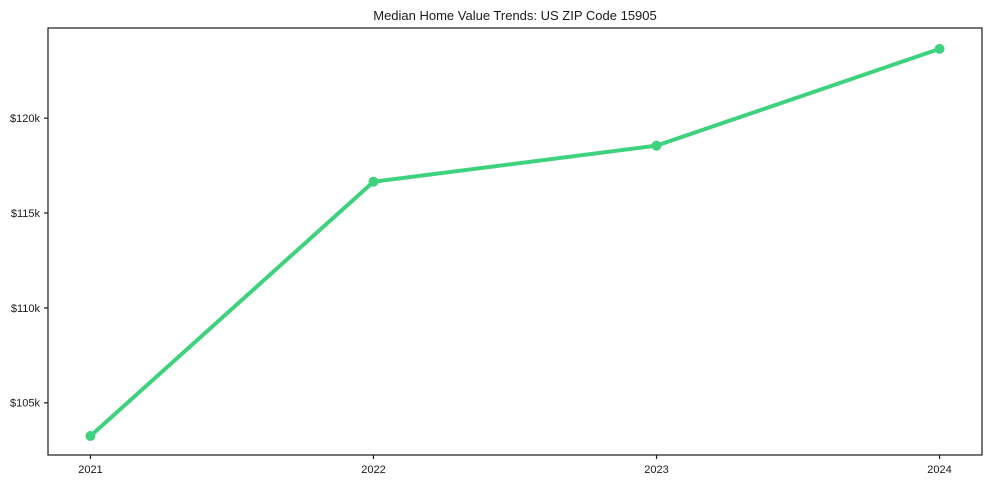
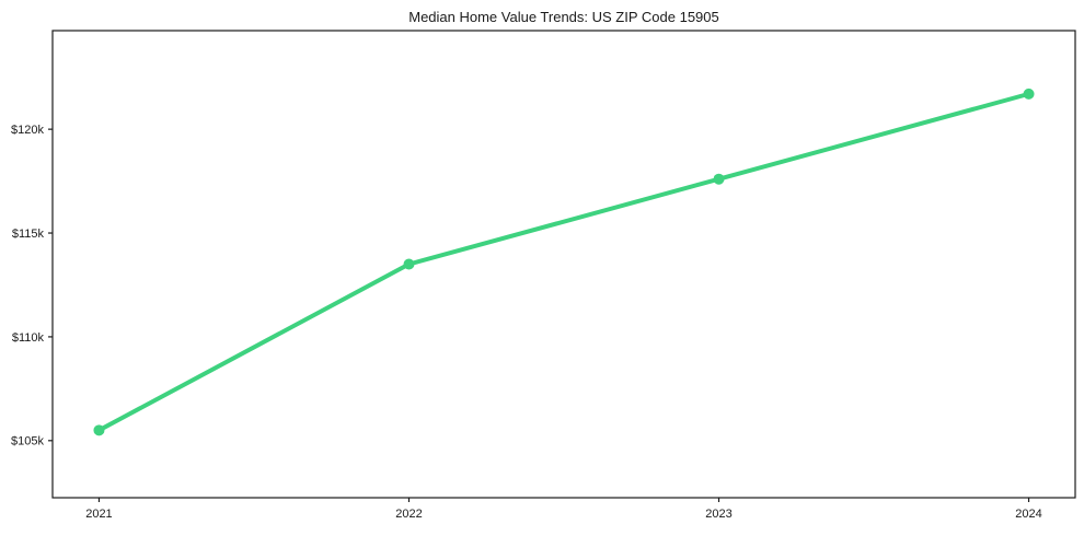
2021: $103.2k -> $105.5k
2022: $116.6k -> $113.5k
2023: $118.6k -> $117.6k
2024: $123.6k -> $121.7k
